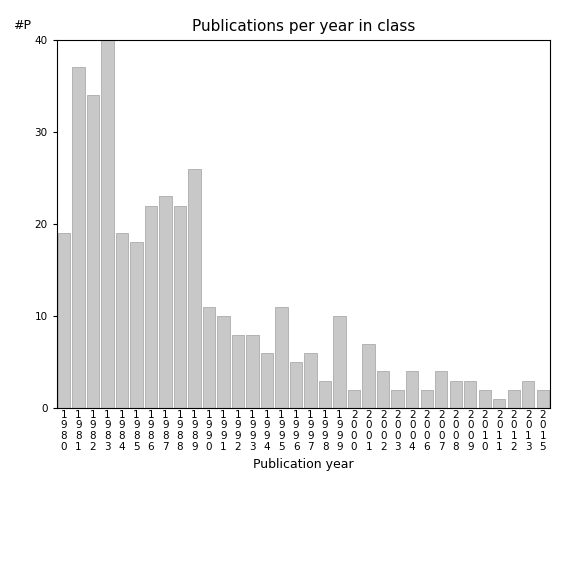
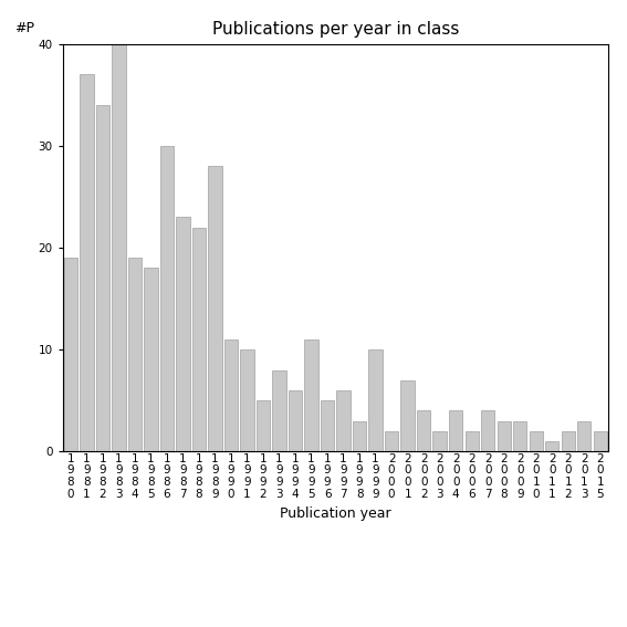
1 9 8 6: 22 -> 30
1 9 8 9: 26 -> 28
1 9 9 2: 8 -> 5
